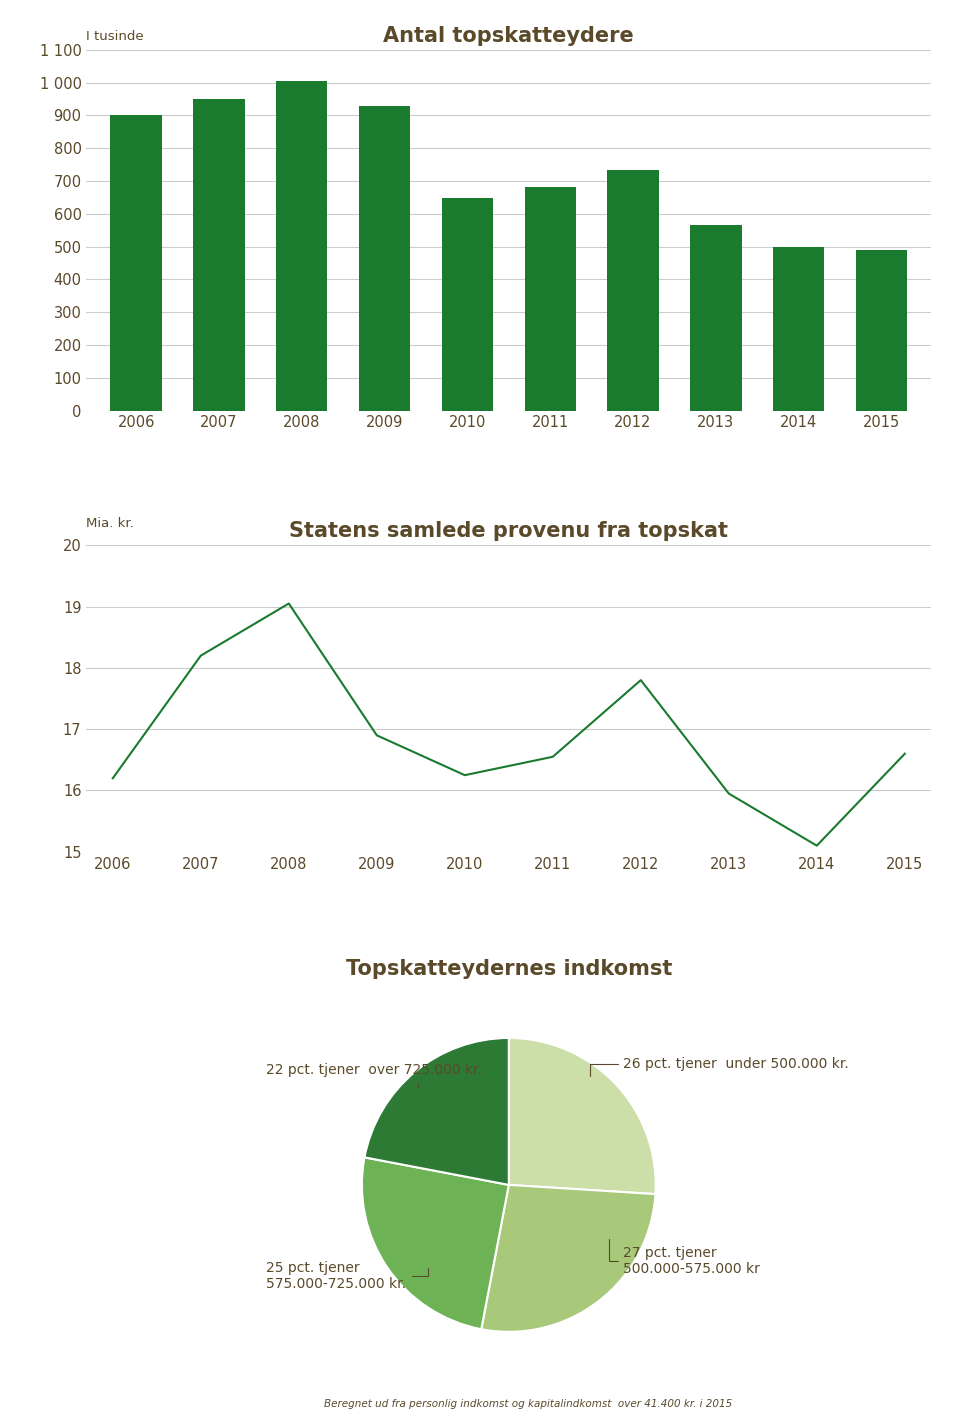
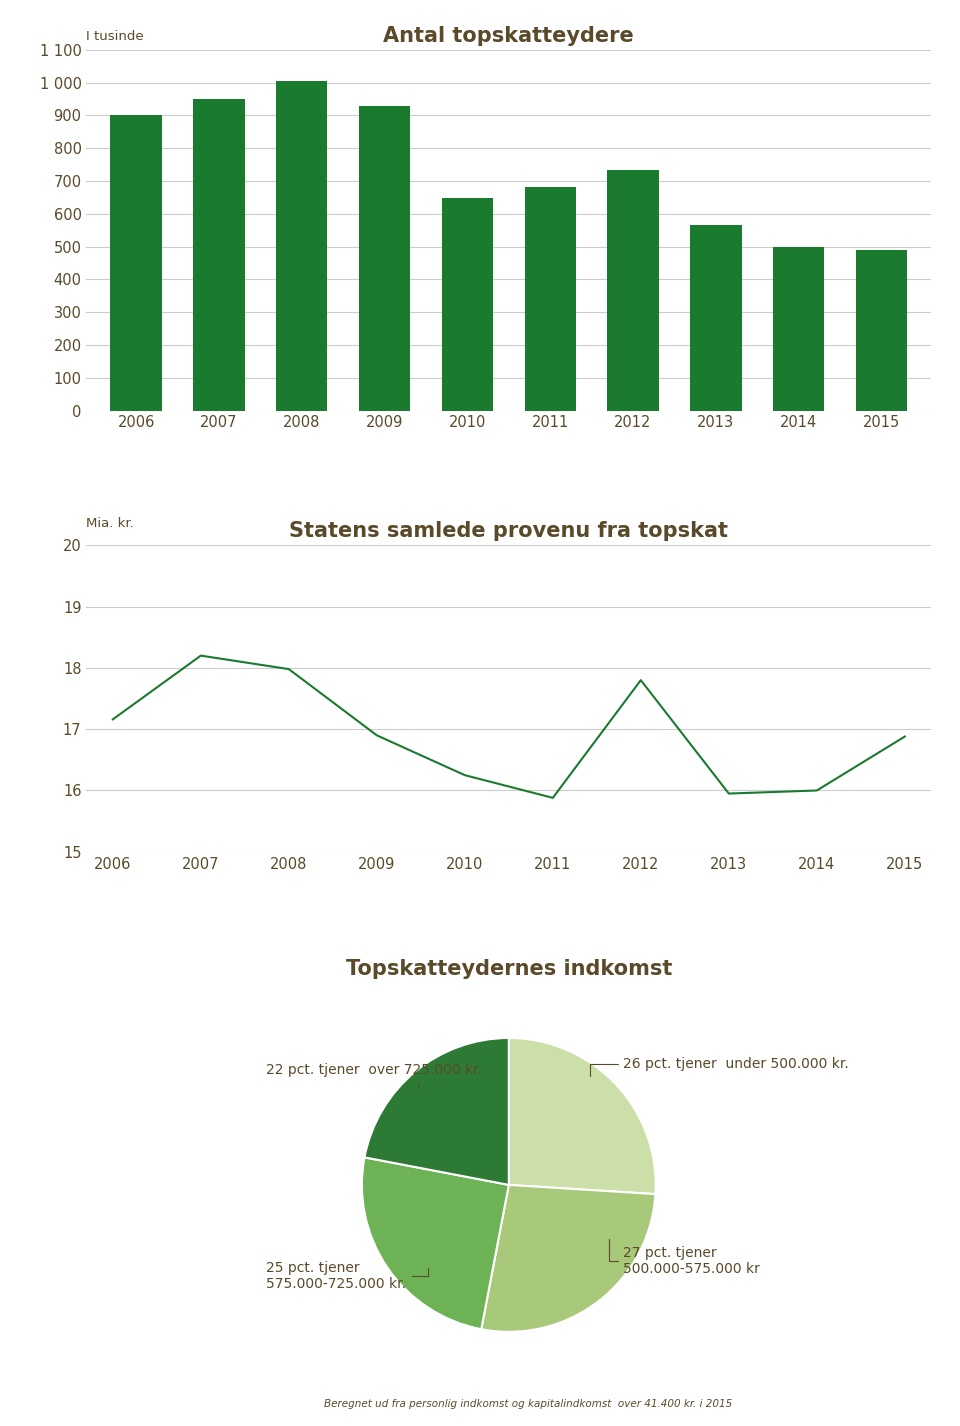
Statens samlede provenu fra topskat/2006: 16.20 -> 17.16
Statens samlede provenu fra topskat/2008: 19.05 -> 17.98
Statens samlede provenu fra topskat/2011: 16.55 -> 15.88
Statens samlede provenu fra topskat/2014: 15.10 -> 16.00
Statens samlede provenu fra topskat/2015: 16.60 -> 16.88
